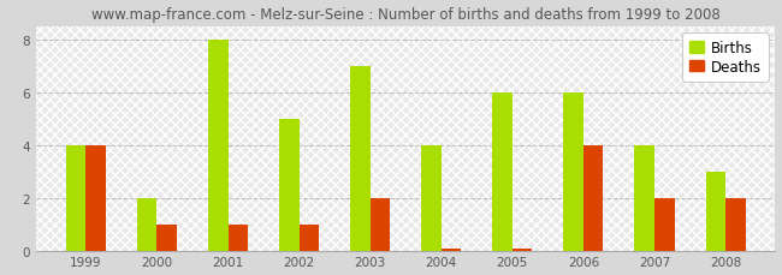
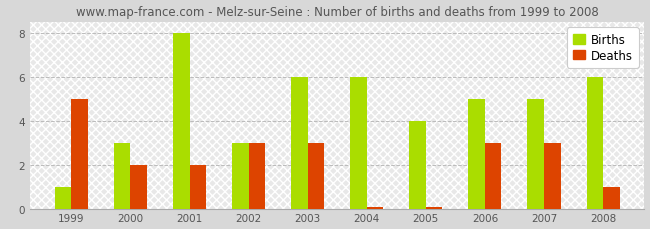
Births/1999: 4 -> 1
Deaths/1999: 4.00 -> 5.00
Births/2000: 2 -> 3
Deaths/2000: 1.00 -> 2.00
Deaths/2001: 1.00 -> 2.00
Births/2002: 5 -> 3
Deaths/2002: 1.00 -> 3.00
Births/2003: 7 -> 6
Deaths/2003: 2.00 -> 3.00
Births/2004: 4 -> 6
Births/2005: 6 -> 4
Births/2006: 6 -> 5
Deaths/2006: 4.00 -> 3.00
Births/2007: 4 -> 5
Deaths/2007: 2.00 -> 3.00
Births/2008: 3 -> 6
Deaths/2008: 2.00 -> 1.00
